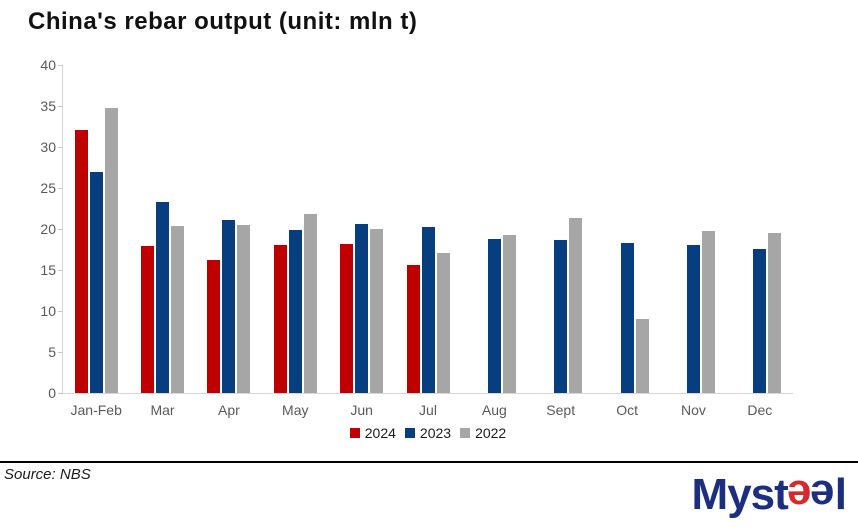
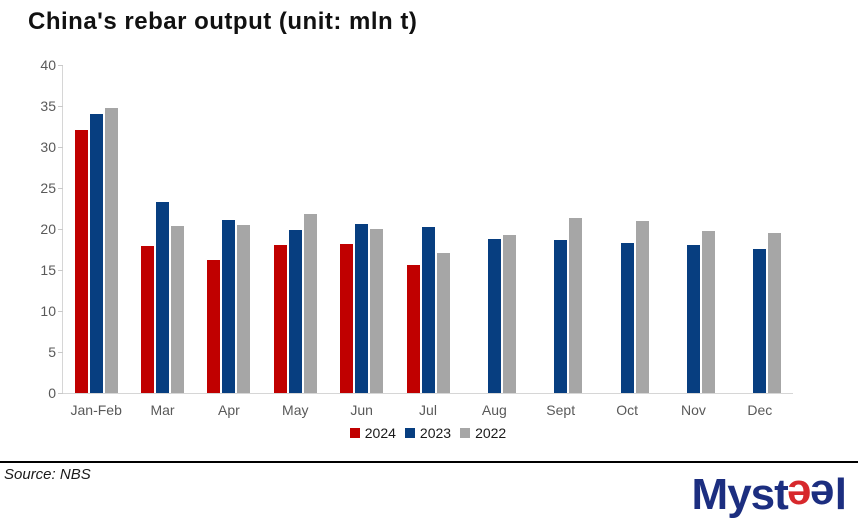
2023/Jan-Feb: 27 -> 34
2022/Oct: 9 -> 21
